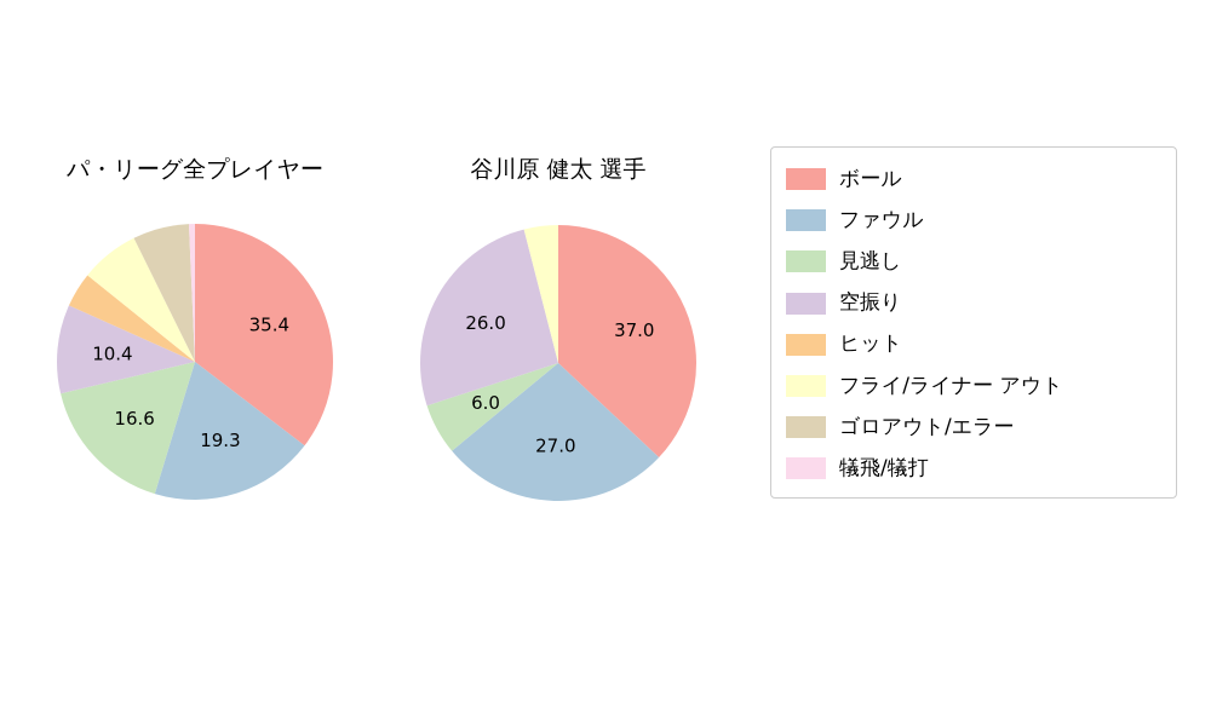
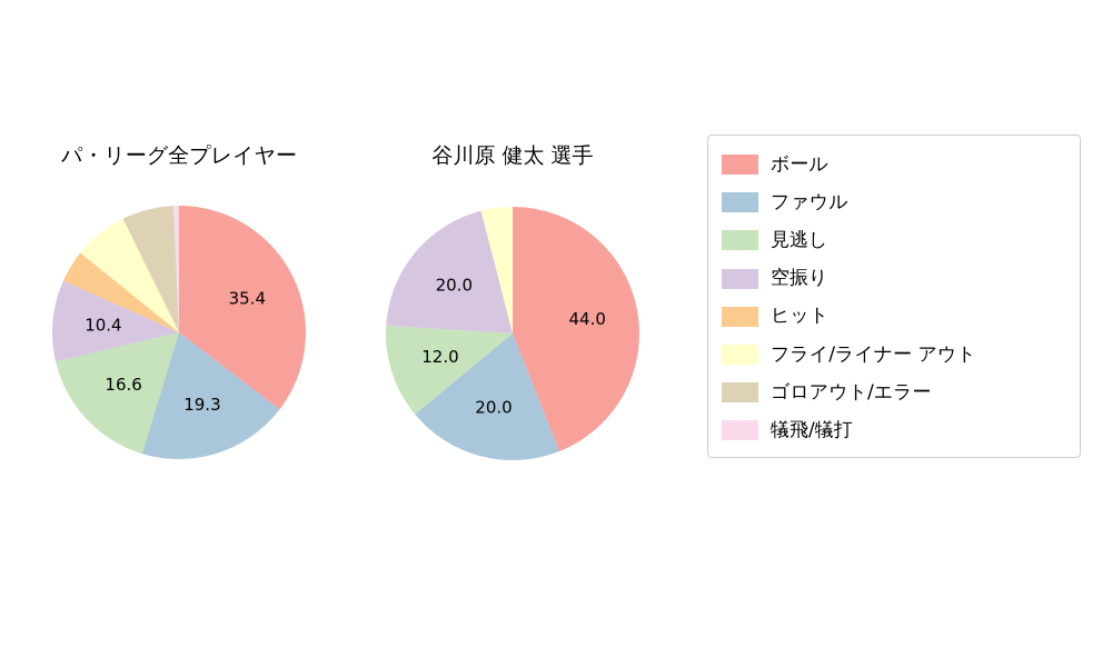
谷川原 健太 選手/ボール: 37.0 -> 44.0
谷川原 健太 選手/ファウル: 27.0 -> 20.0
谷川原 健太 選手/見逃し: 6.0 -> 12.0
谷川原 健太 選手/空振り: 26.0 -> 20.0
